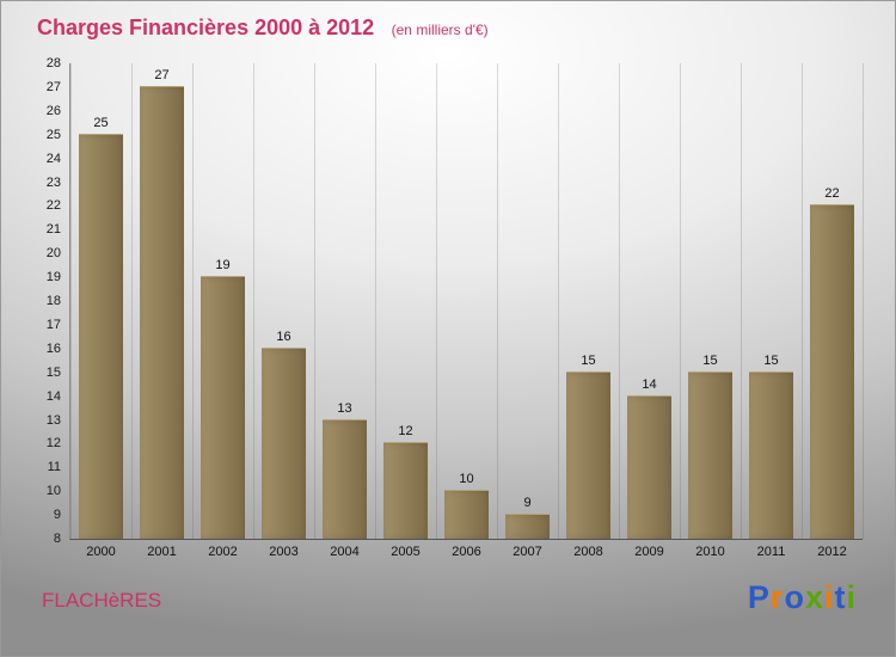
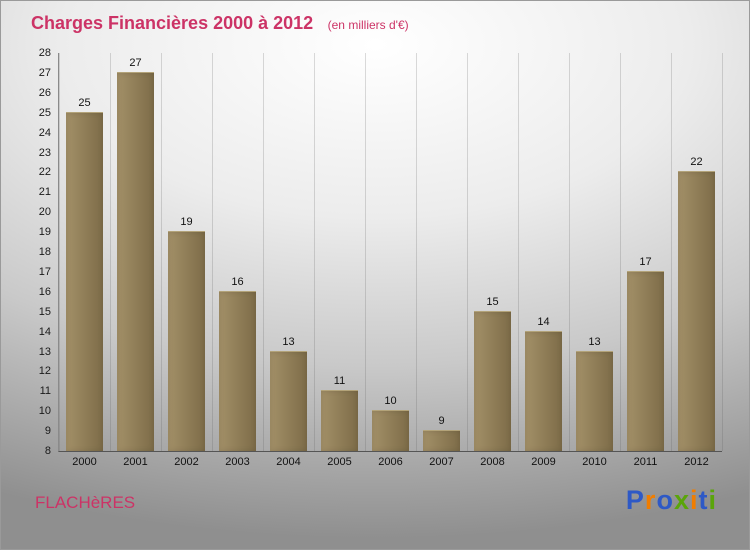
2005: 12 -> 11
2010: 15 -> 13
2011: 15 -> 17
